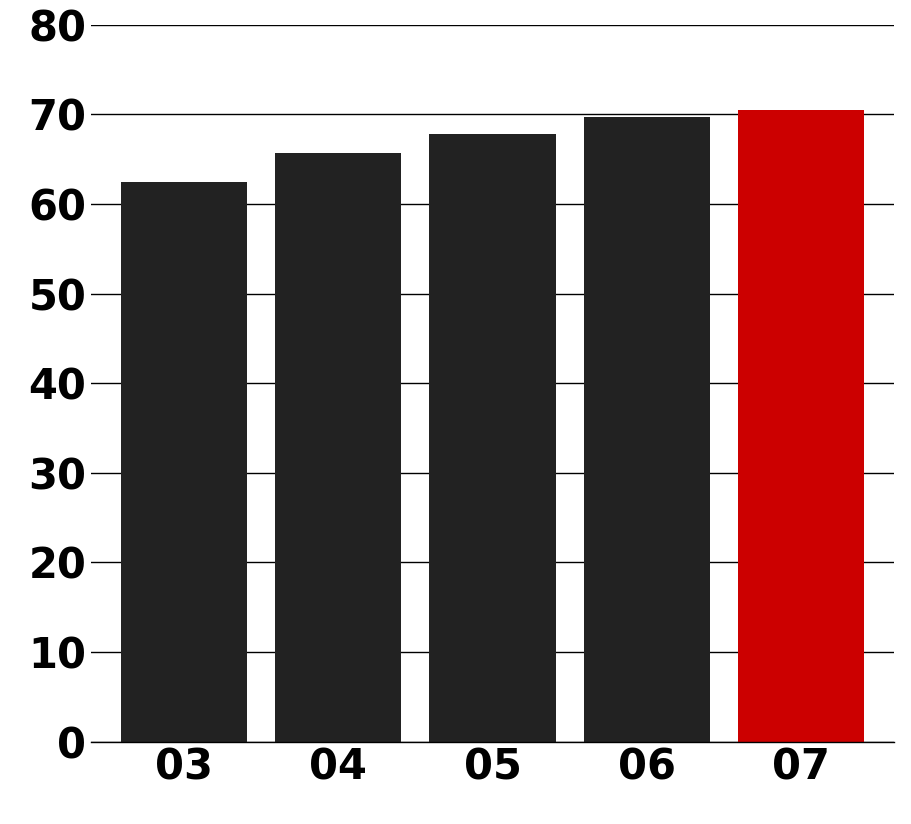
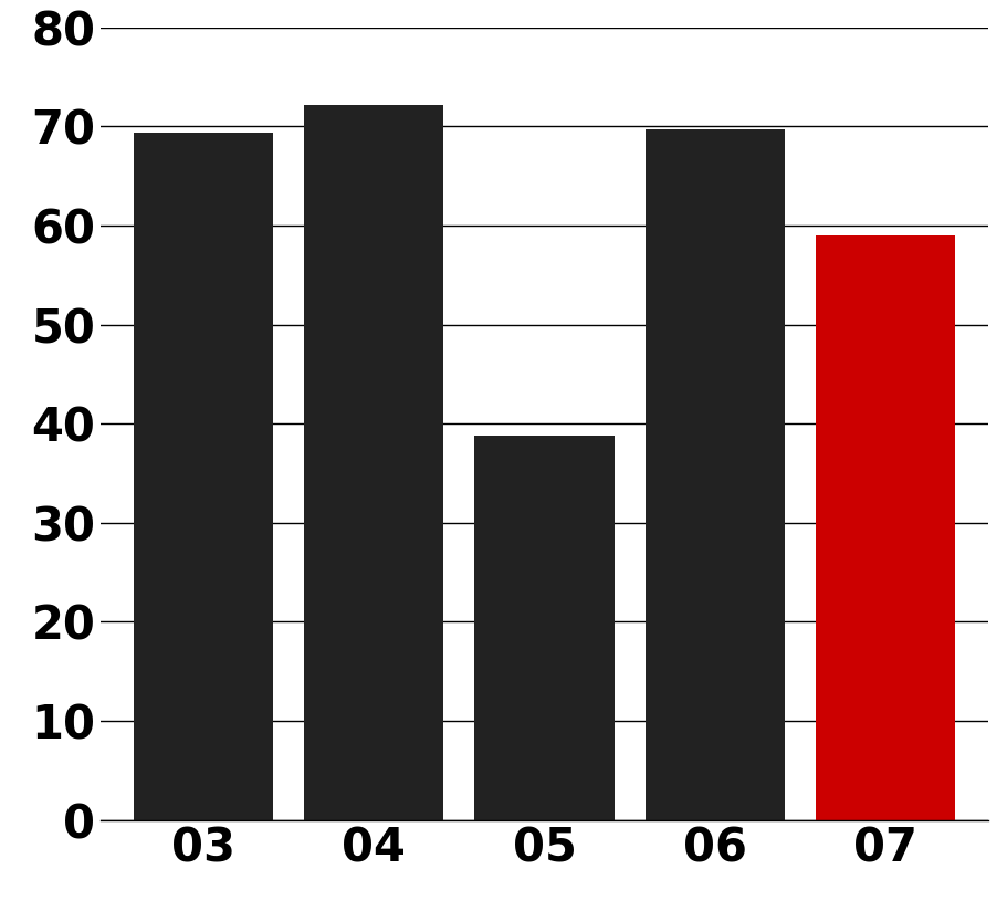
03: 62.5 -> 69.4
04: 65.7 -> 72.2
05: 67.8 -> 38.8
07: 70.5 -> 59.0
